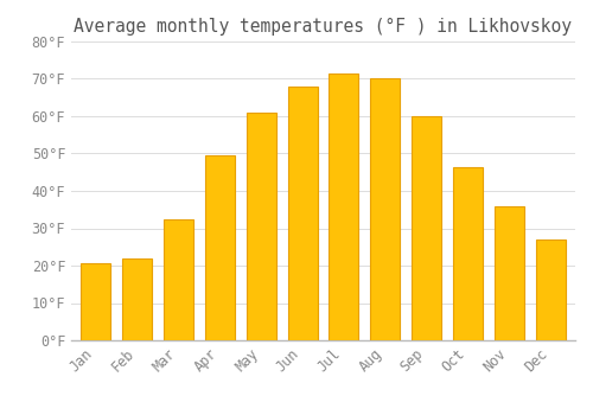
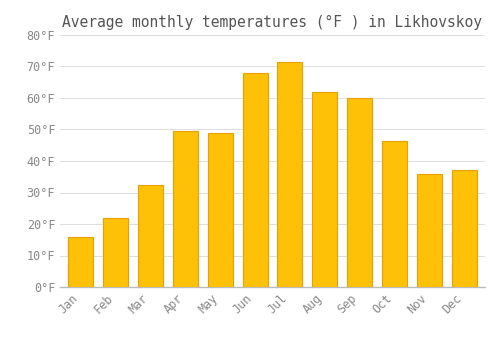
Jan: 20.5°F -> 16.0°F
May: 61.0°F -> 49.0°F
Aug: 70.0°F -> 62.0°F
Dec: 27.0°F -> 37.0°F
